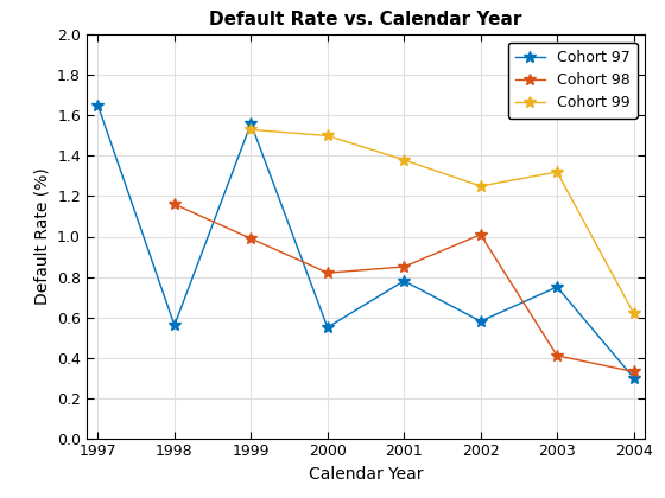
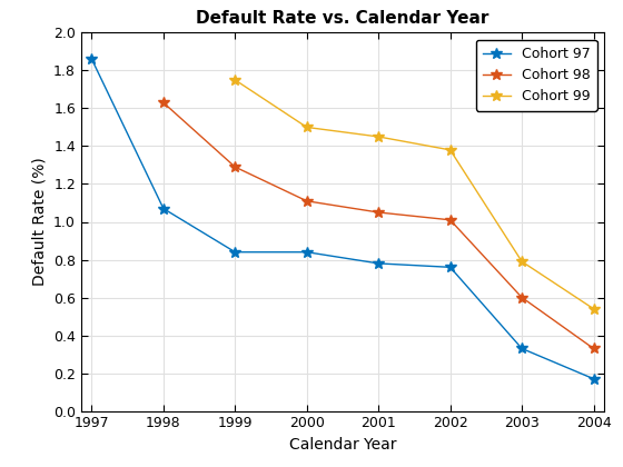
Cohort 97/1997: 1.65 -> 1.86
Cohort 97/1998: 0.56 -> 1.07
Cohort 98/1998: 1.16 -> 1.63
Cohort 97/1999: 1.56 -> 0.84
Cohort 98/1999: 0.99 -> 1.29
Cohort 99/1999: 1.53 -> 1.75
Cohort 97/2000: 0.55 -> 0.84
Cohort 98/2000: 0.82 -> 1.11
Cohort 98/2001: 0.85 -> 1.05
Cohort 99/2001: 1.38 -> 1.45
Cohort 97/2002: 0.58 -> 0.76
Cohort 99/2002: 1.25 -> 1.38
Cohort 97/2003: 0.75 -> 0.33
Cohort 98/2003: 0.41 -> 0.60
Cohort 99/2003: 1.32 -> 0.79
Cohort 97/2004: 0.30 -> 0.17
Cohort 99/2004: 0.62 -> 0.54
